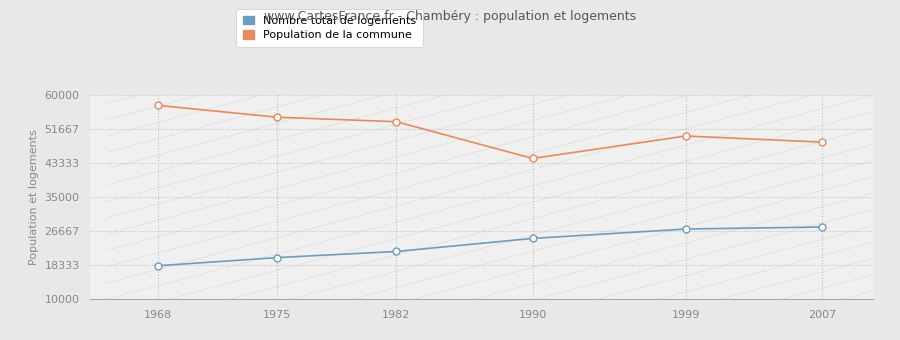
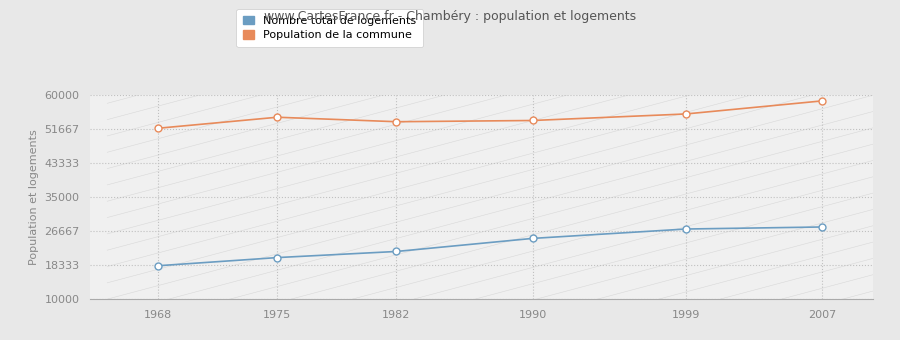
Population de la commune/1968: 57500 -> 51900
Population de la commune/1990: 44500 -> 53800
Population de la commune/1999: 50000 -> 55400
Population de la commune/2007: 48500 -> 58600
